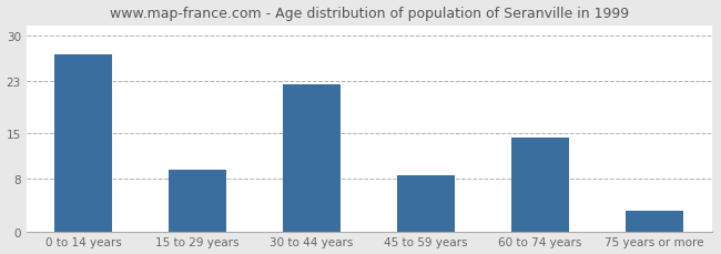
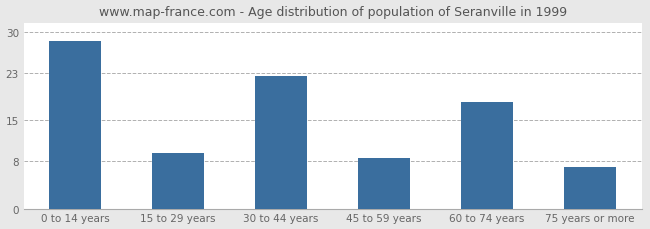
0 to 14 years: 27.0 -> 28.5
60 to 74 years: 14.4 -> 18.0
75 years or more: 3.2 -> 7.0
